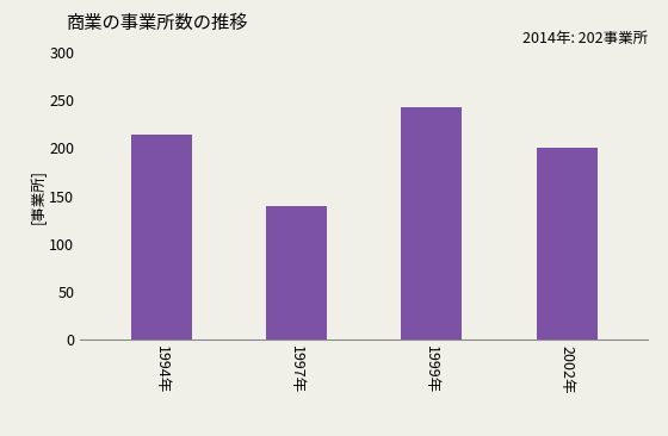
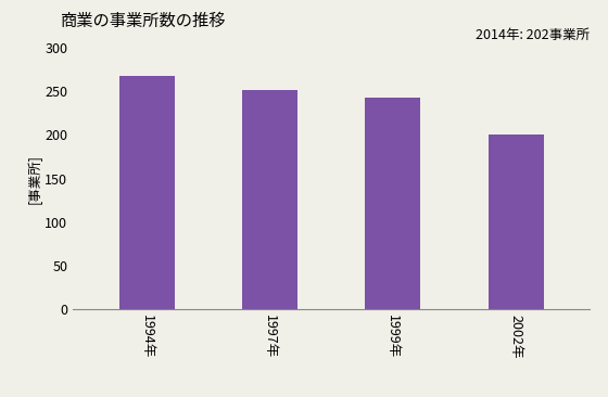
1994年: 214 -> 268
1997年: 140 -> 251
